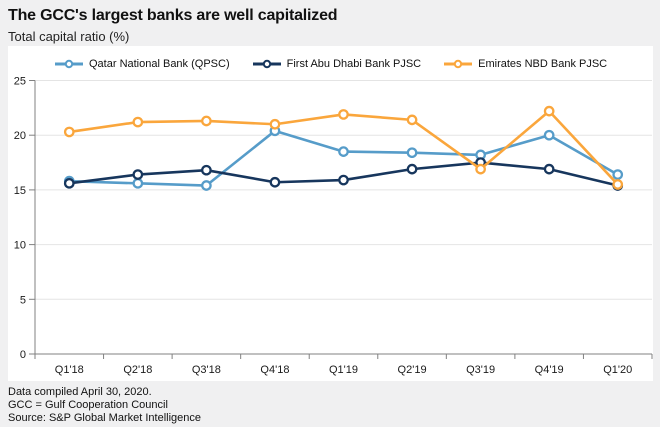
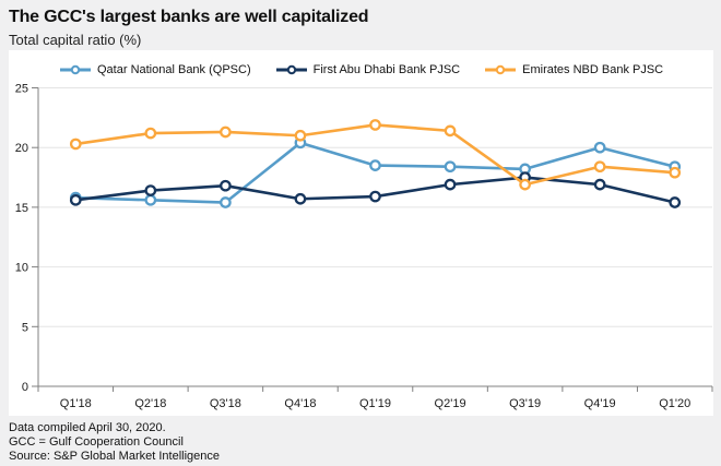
Emirates NBD Bank PJSC/Q4'19: 22.2 -> 18.4
Qatar National Bank (QPSC)/Q1'20: 16.4 -> 18.4
Emirates NBD Bank PJSC/Q1'20: 15.5 -> 17.9
